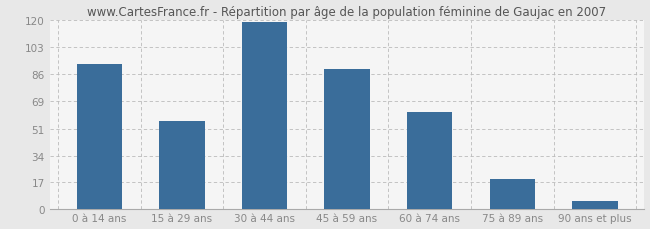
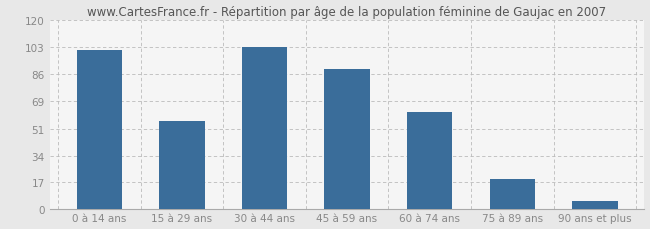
0 à 14 ans: 92 -> 101
30 à 44 ans: 119 -> 103
